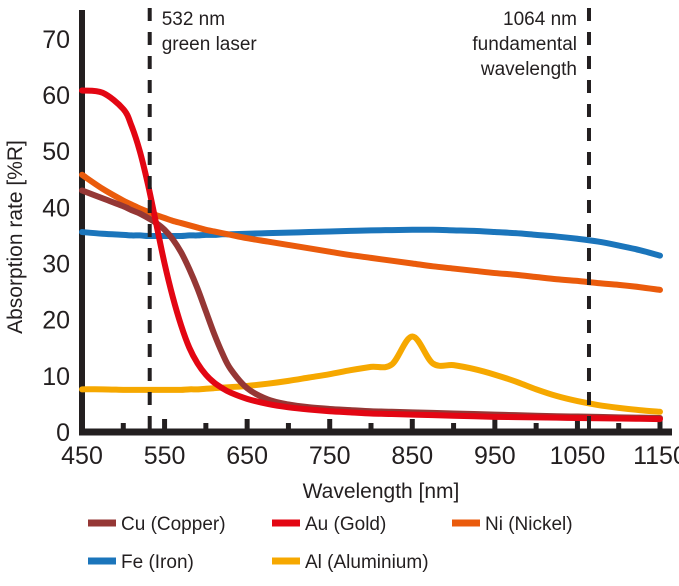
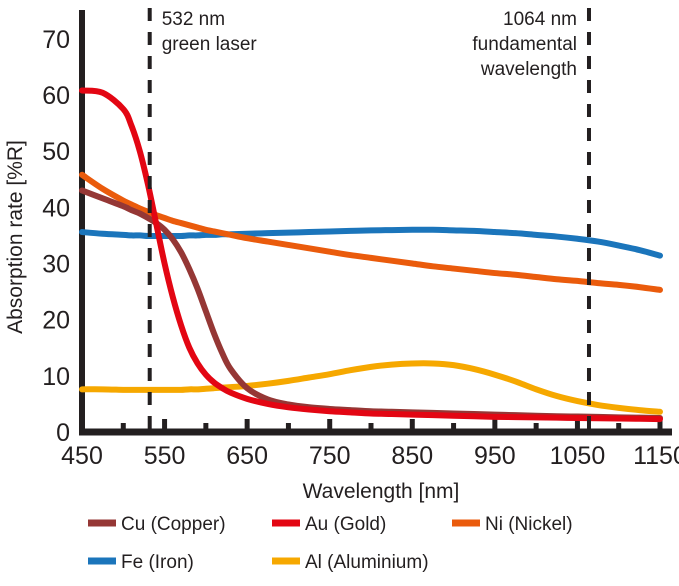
Al (Aluminium)/850: 17 -> 12
